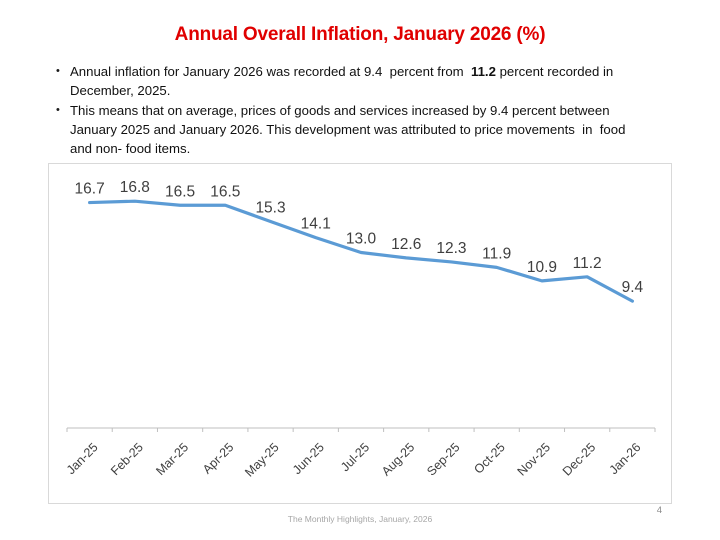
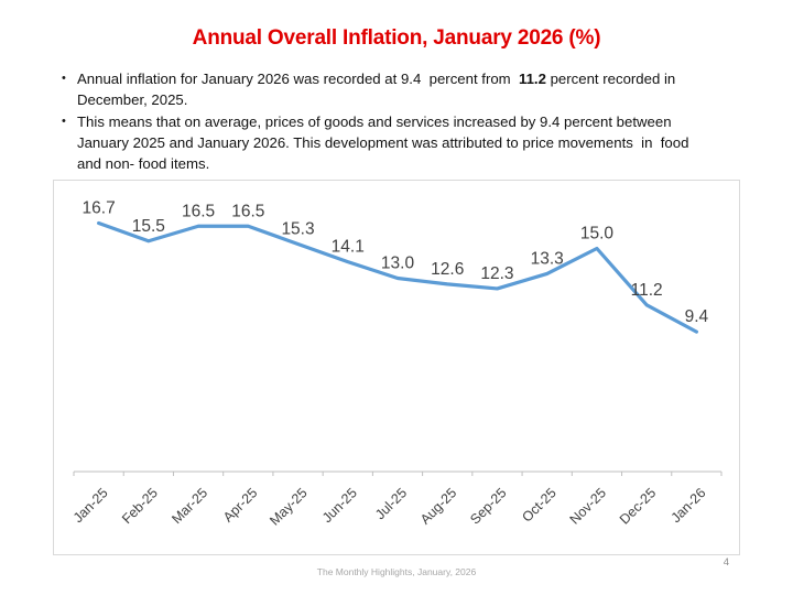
Feb-25: 16.8 -> 15.5
Oct-25: 11.9 -> 13.3
Nov-25: 10.9 -> 15.0
